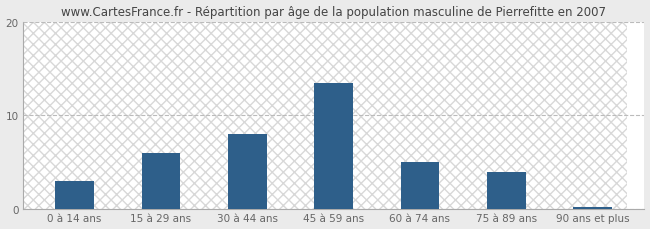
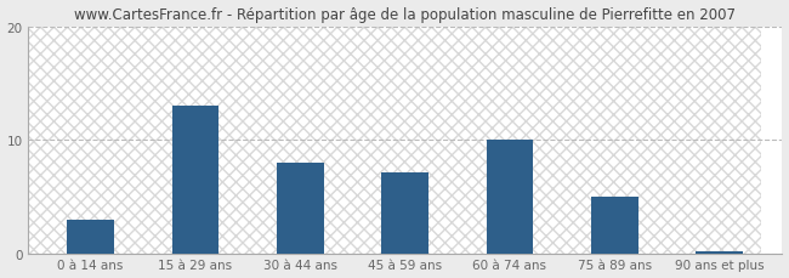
15 à 29 ans: 6.0 -> 13.0
45 à 59 ans: 13.5 -> 7.2
60 à 74 ans: 5.0 -> 10.0
75 à 89 ans: 4.0 -> 5.0
